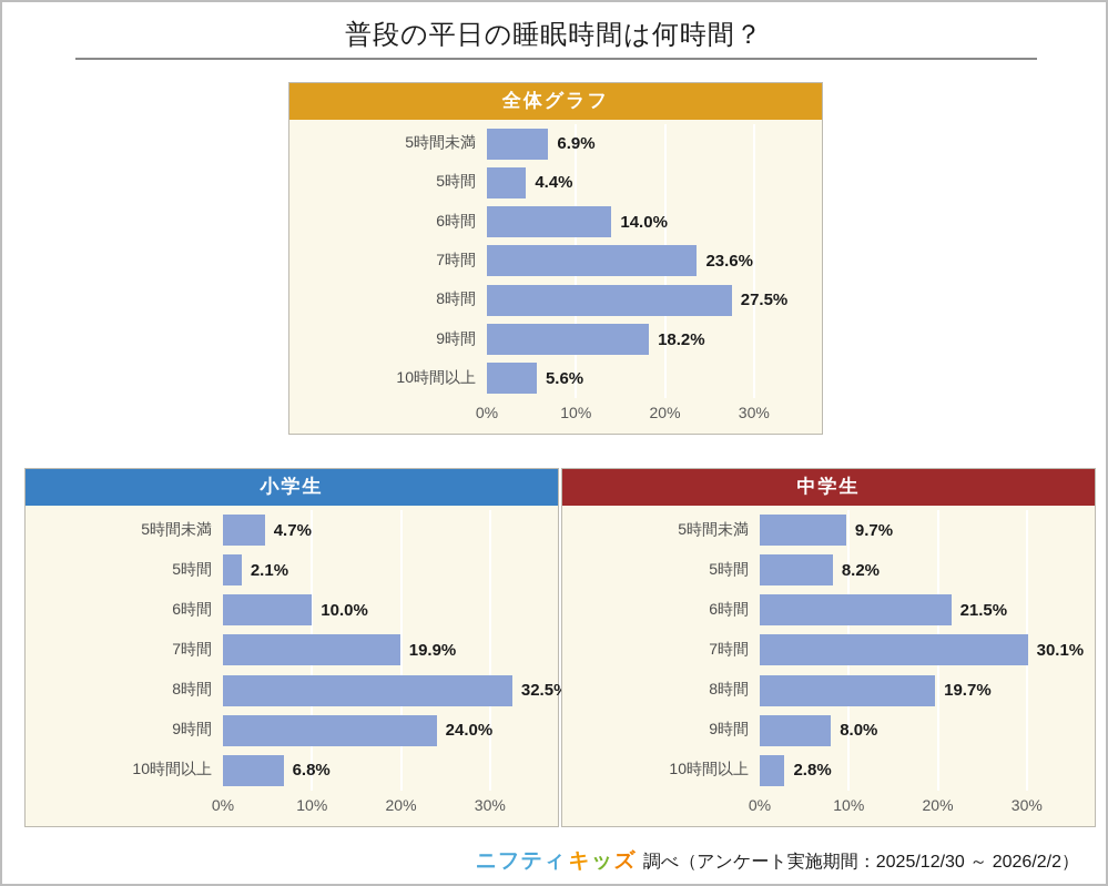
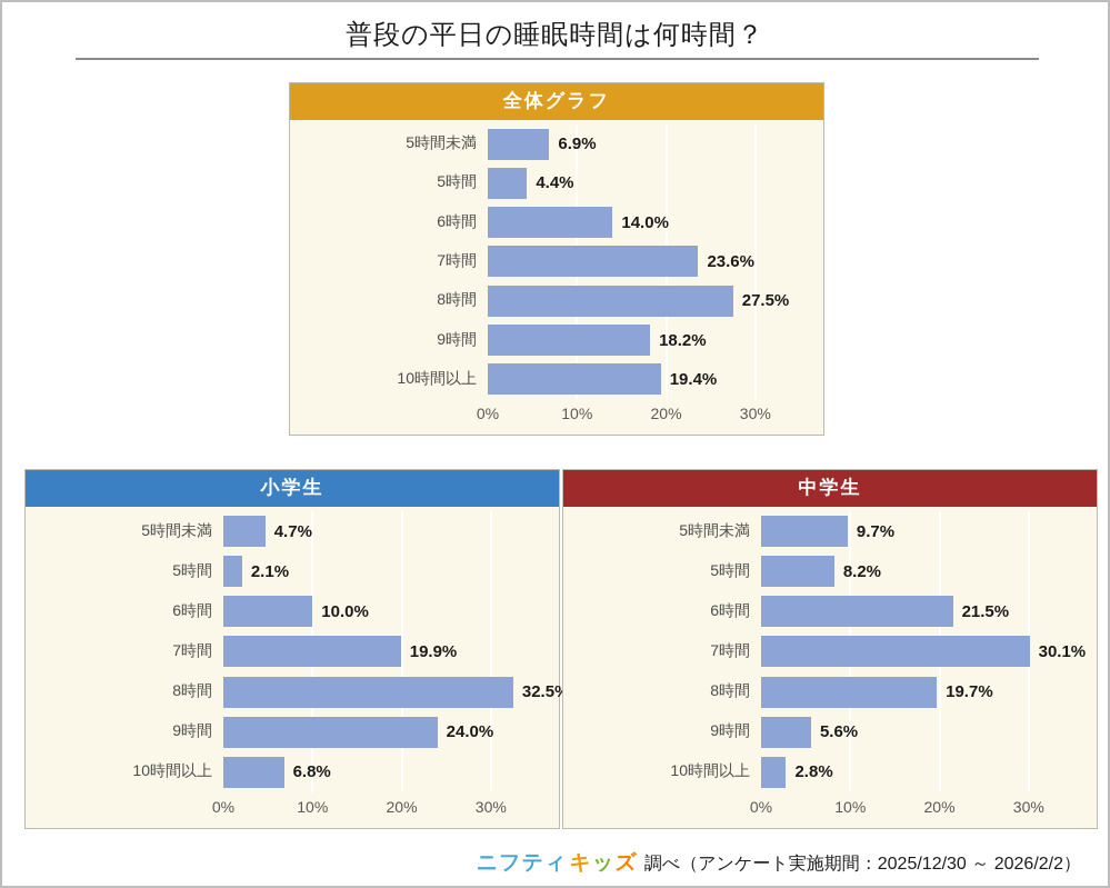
全体グラフ/10時間以上: 5.6% -> 19.4%
中学生/9時間: 8.0% -> 5.6%
